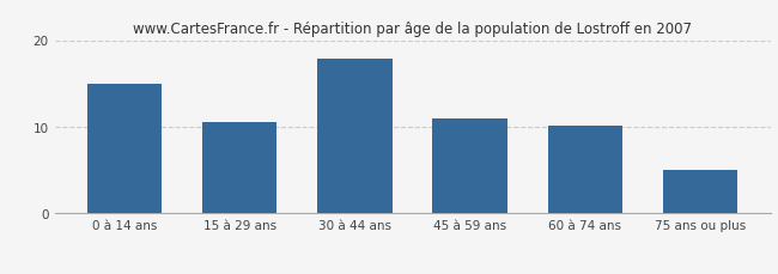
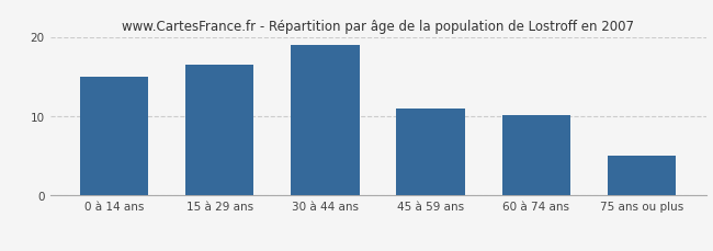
15 à 29 ans: 10.6 -> 16.5
30 à 44 ans: 17.8 -> 19.0
